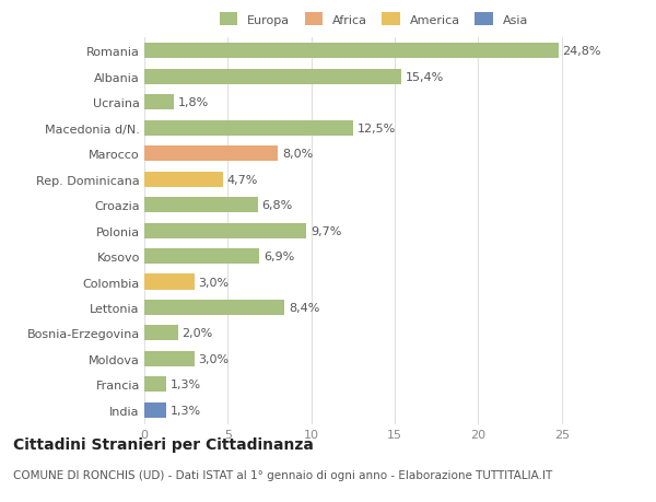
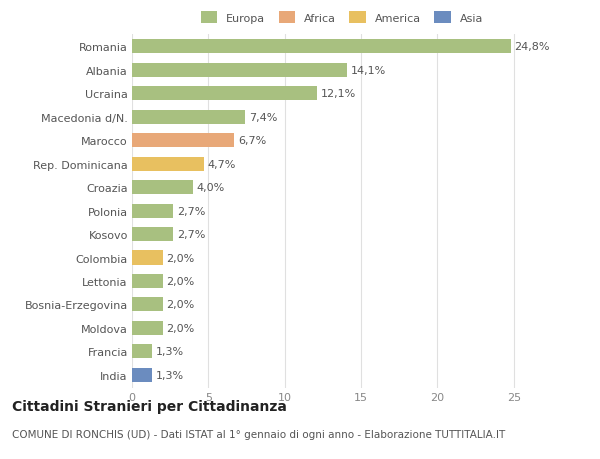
Albania: 15,4% -> 14,1%
Ucraina: 1,8% -> 12,1%
Macedonia d/N.: 12,5% -> 7,4%
Marocco: 8,0% -> 6,7%
Croazia: 6,8% -> 4,0%
Polonia: 9,7% -> 2,7%
Kosovo: 6,9% -> 2,7%
Colombia: 3,0% -> 2,0%
Lettonia: 8,4% -> 2,0%
Moldova: 3,0% -> 2,0%
